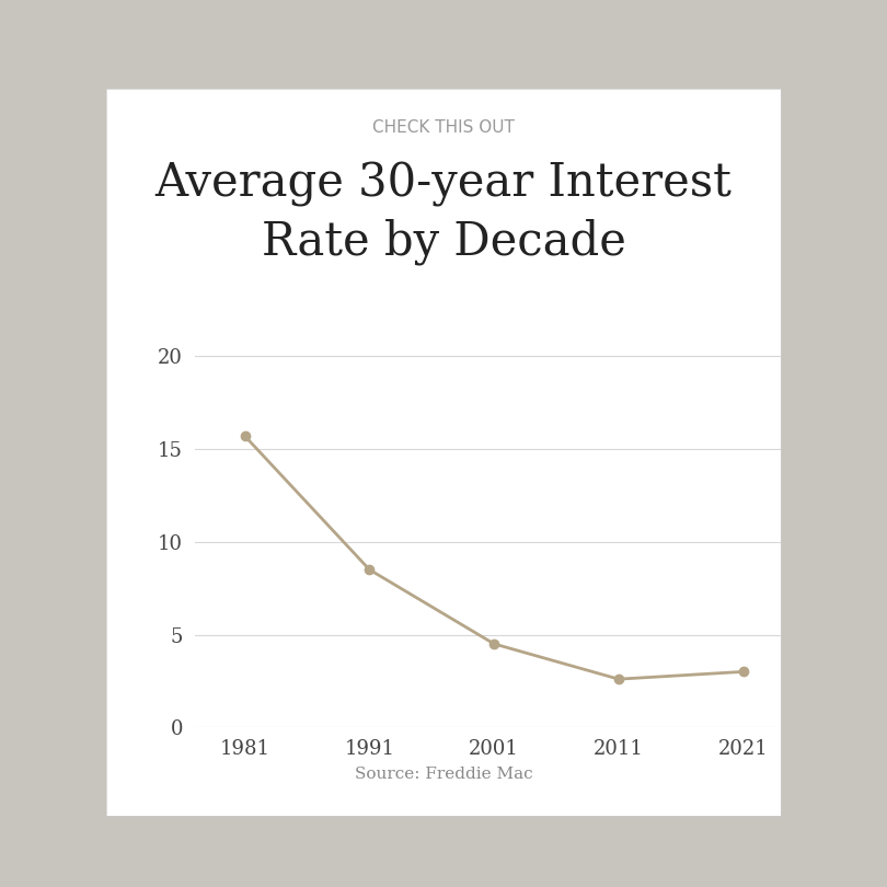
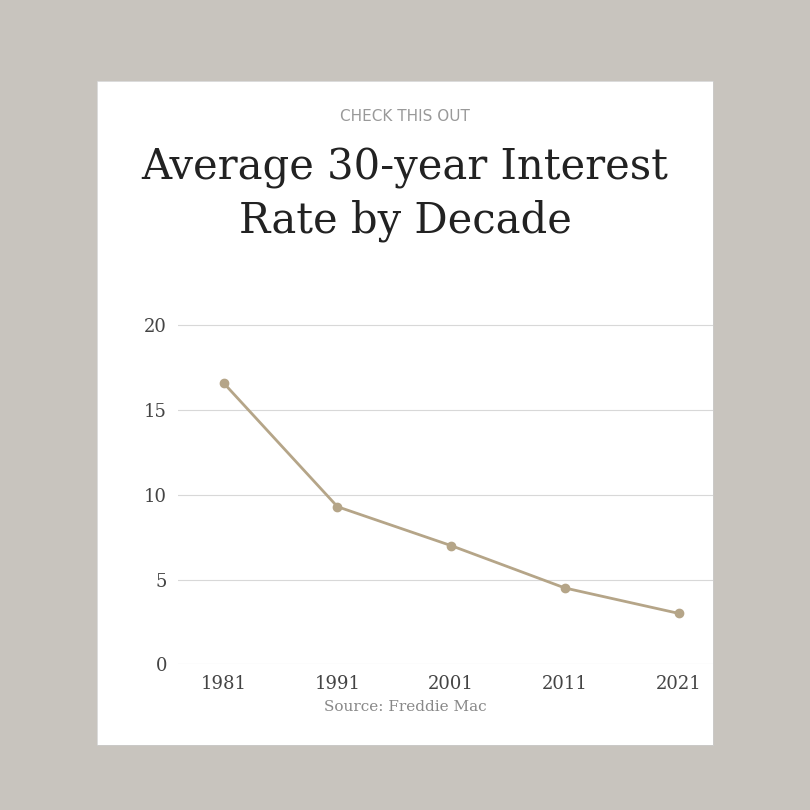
1981: 15.7 -> 16.6
1991: 8.5 -> 9.3
2001: 4.5 -> 7.0
2011: 2.6 -> 4.5
